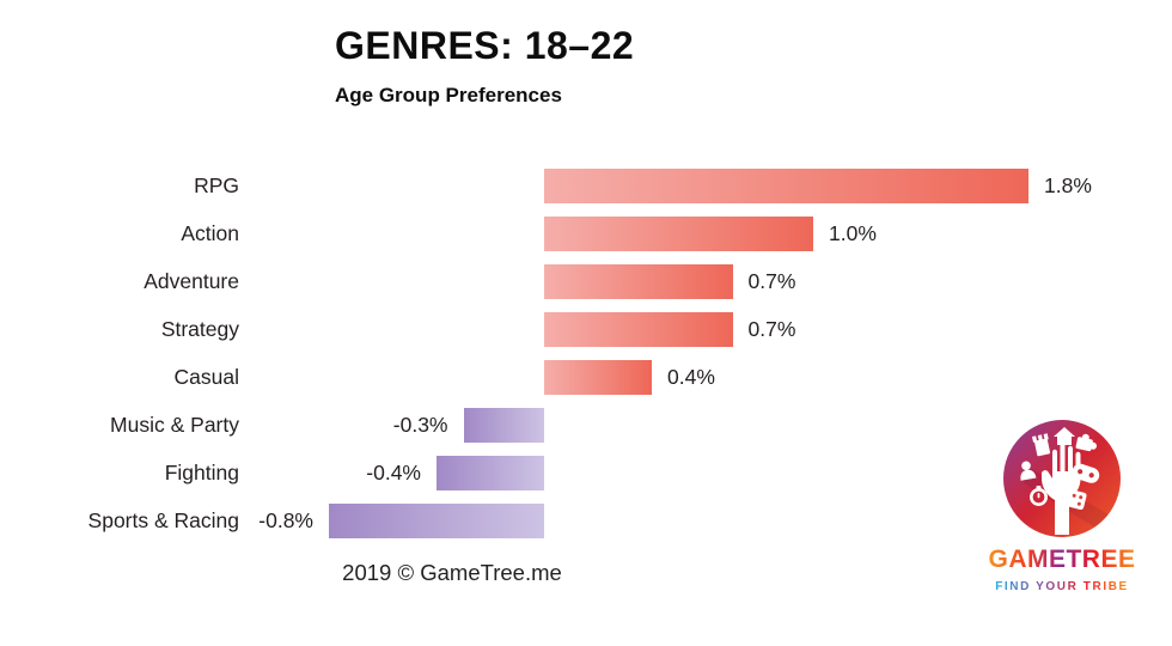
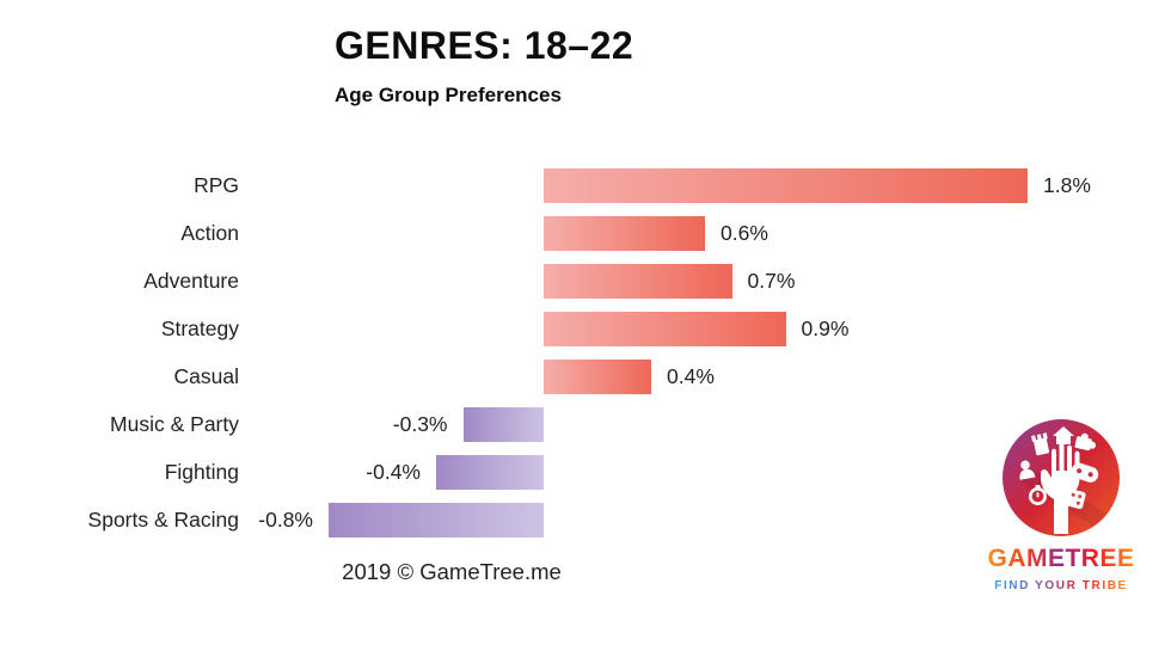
Action: 1.0% -> 0.6%
Strategy: 0.7% -> 0.9%
